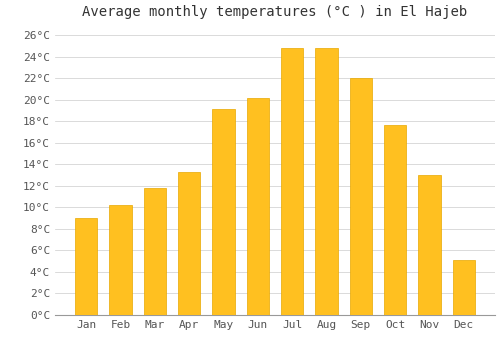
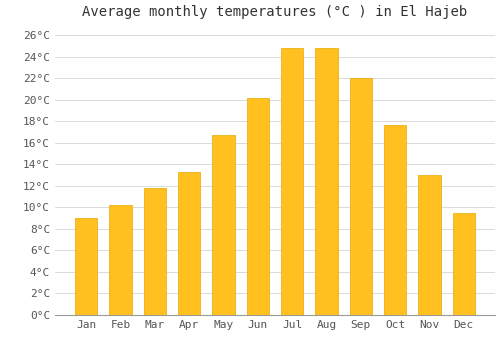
May: 19.1°C -> 16.7°C
Dec: 5.1°C -> 9.5°C
